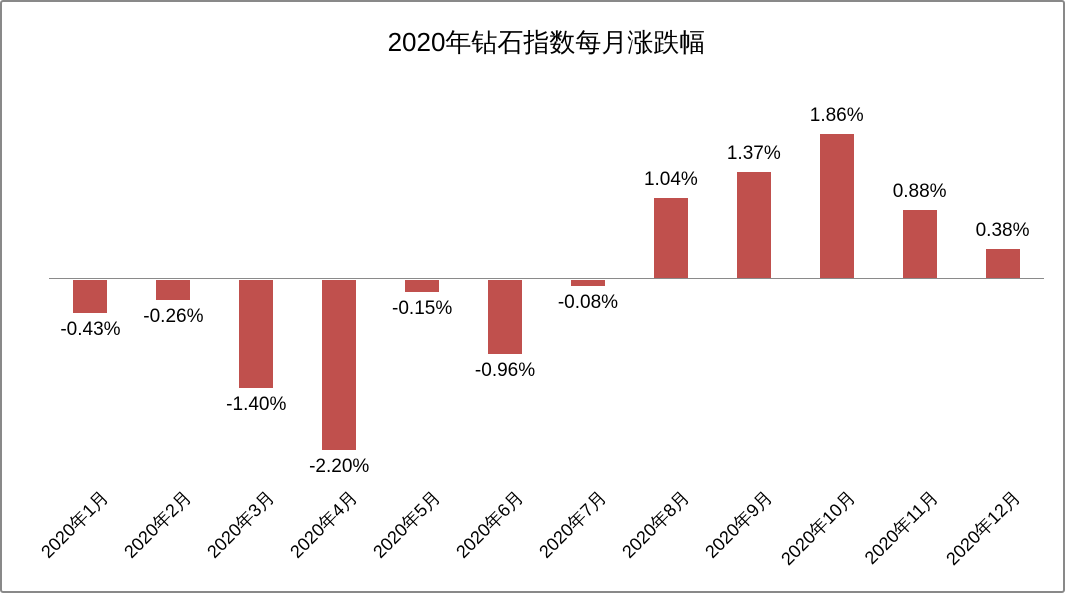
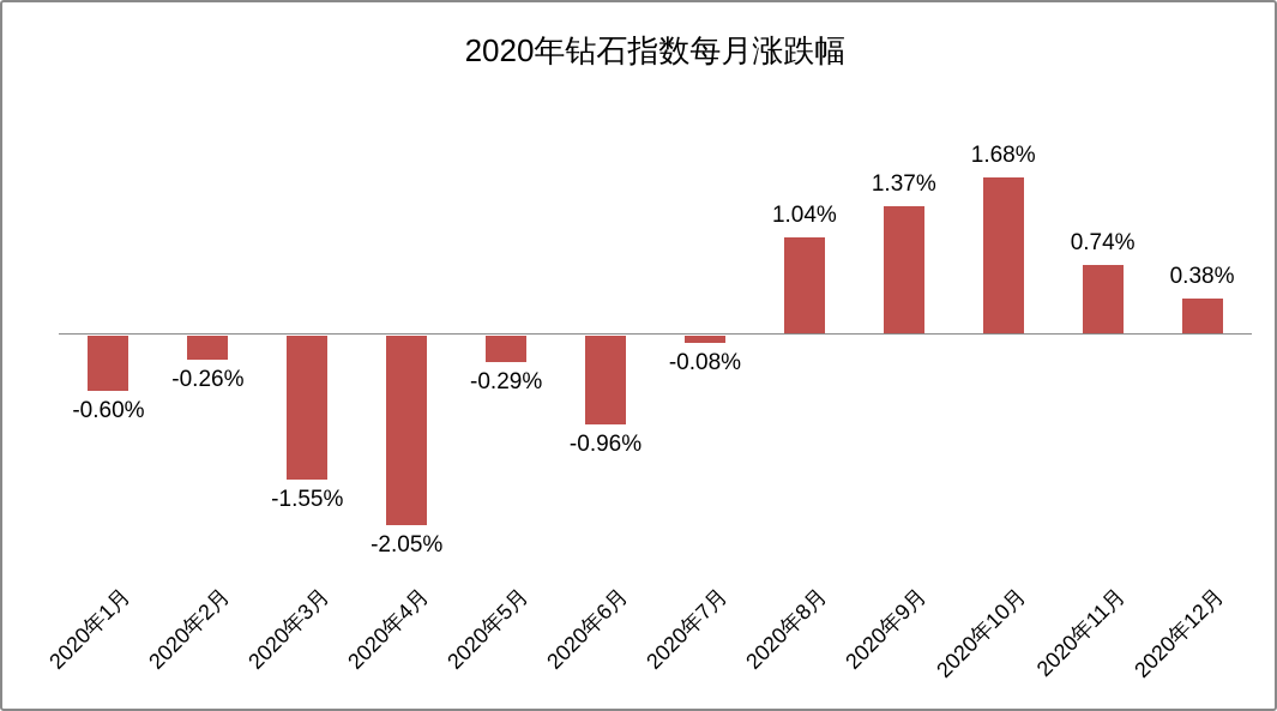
2020年1月: -0.43% -> -0.60%
2020年3月: -1.40% -> -1.55%
2020年4月: -2.20% -> -2.05%
2020年5月: -0.15% -> -0.29%
2020年10月: 1.86% -> 1.68%
2020年11月: 0.88% -> 0.74%
